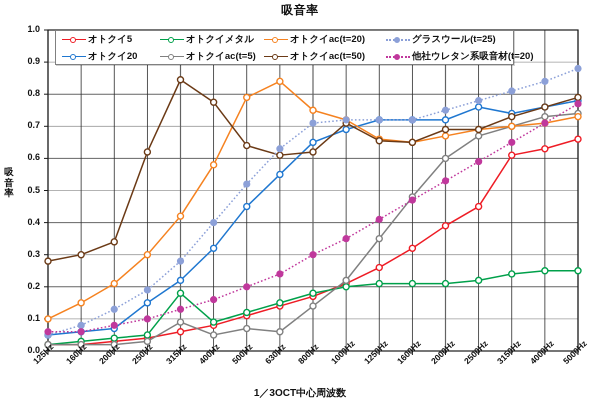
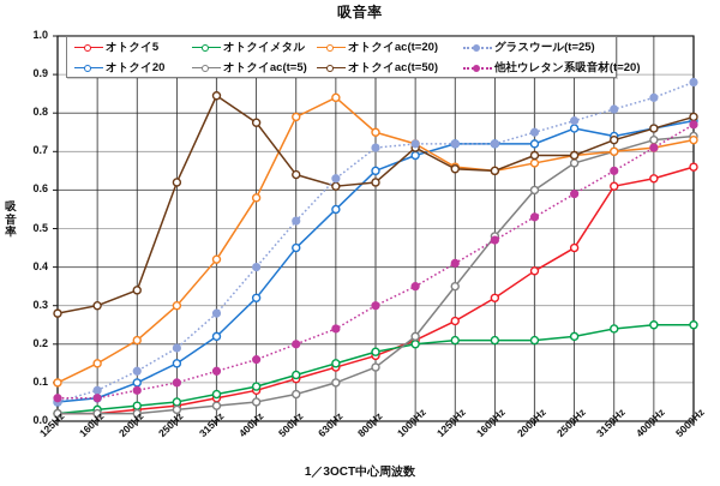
オトクイ20/200Hz: 0.07 -> 0.10
オトクイメタル/315Hz: 0.18 -> 0.07
オトクイac(t=5)/315Hz: 0.09 -> 0.04
オトクイac(t=5)/630Hz: 0.06 -> 0.10
